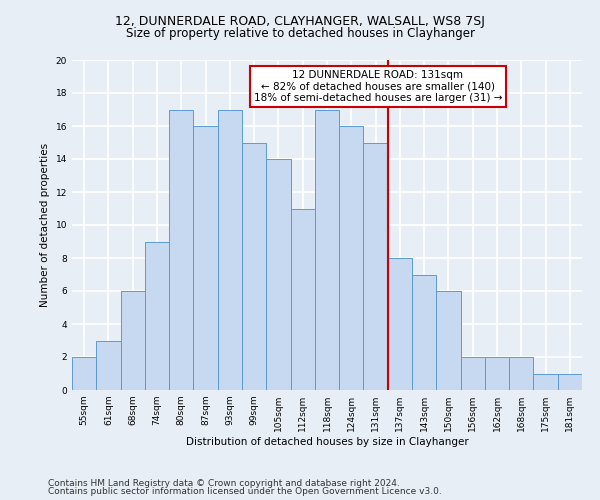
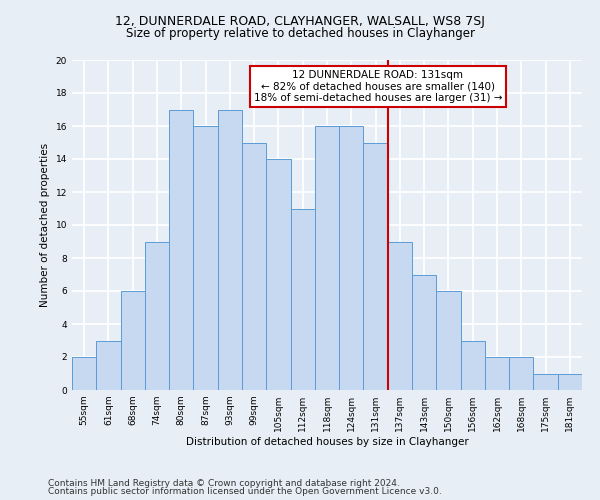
118sqm: 17 -> 16
137sqm: 8 -> 9
156sqm: 2 -> 3
